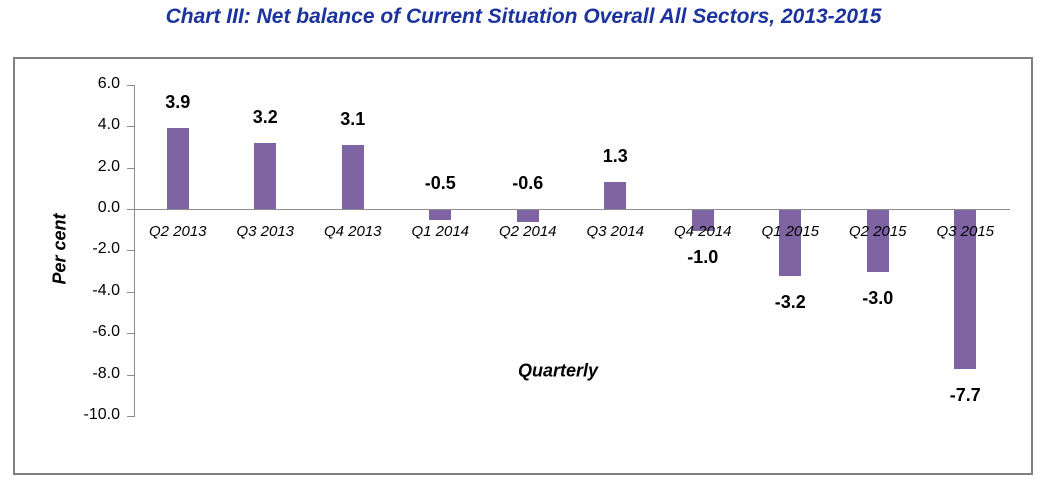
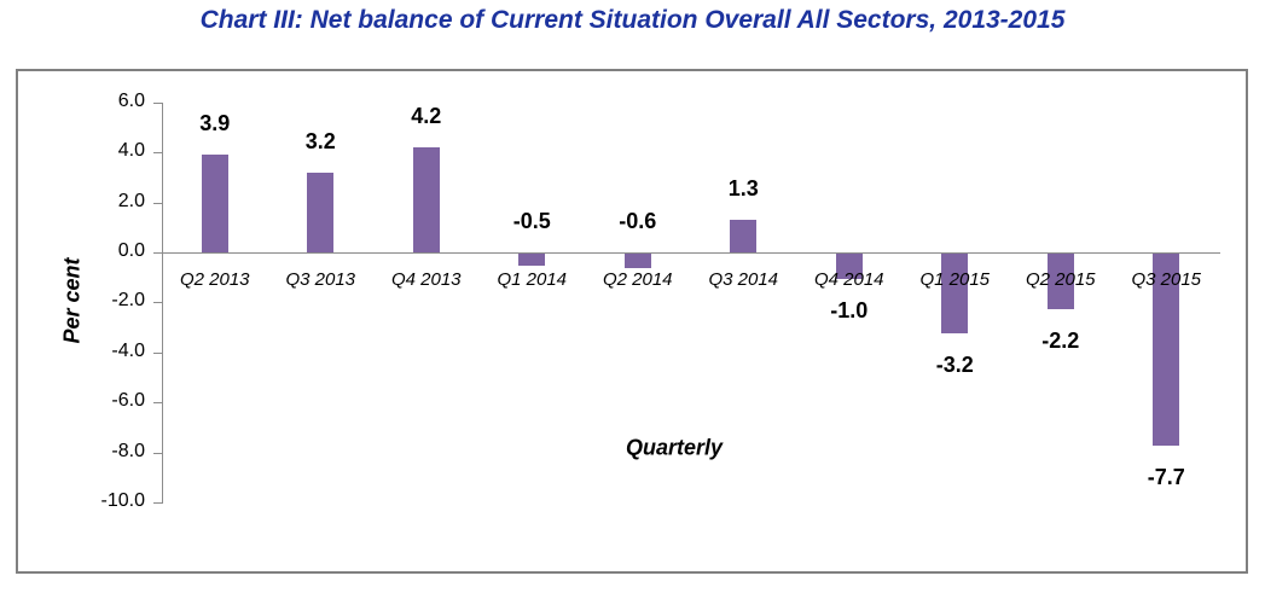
Q4 2013: 3.1 -> 4.2
Q2 2015: -3.0 -> -2.2
